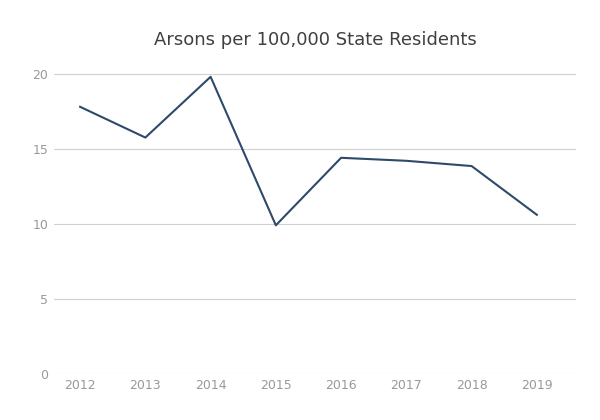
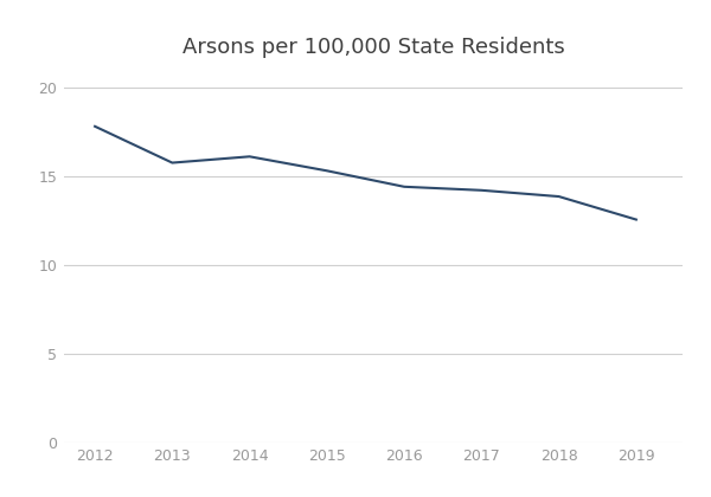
2014: 19.8 -> 16.1
2015: 9.9 -> 15.3
2019: 10.6 -> 12.6
